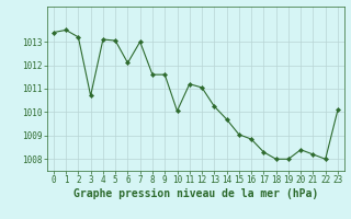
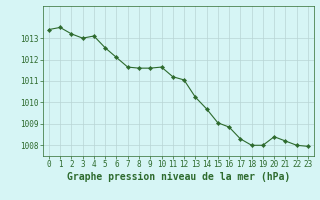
3: 1010.70 -> 1013.00
5: 1013.05 -> 1012.55
7: 1013.00 -> 1011.65
10: 1010.05 -> 1011.65
23: 1010.10 -> 1007.95
